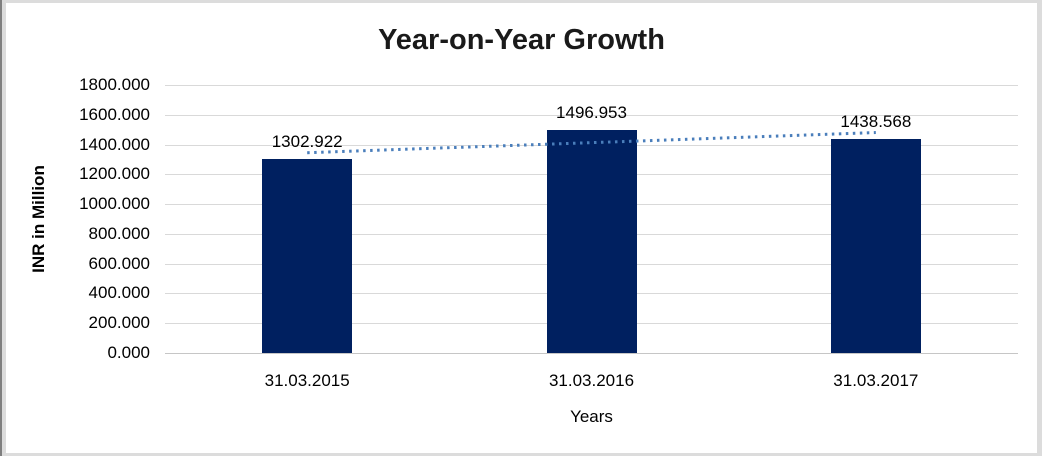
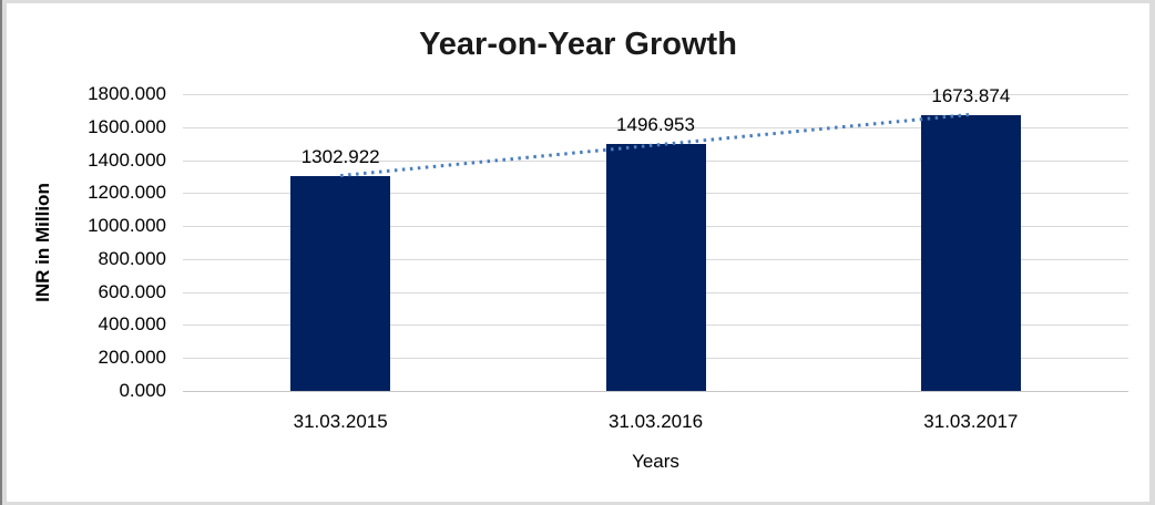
31.03.2017: 1438.568 -> 1673.874
